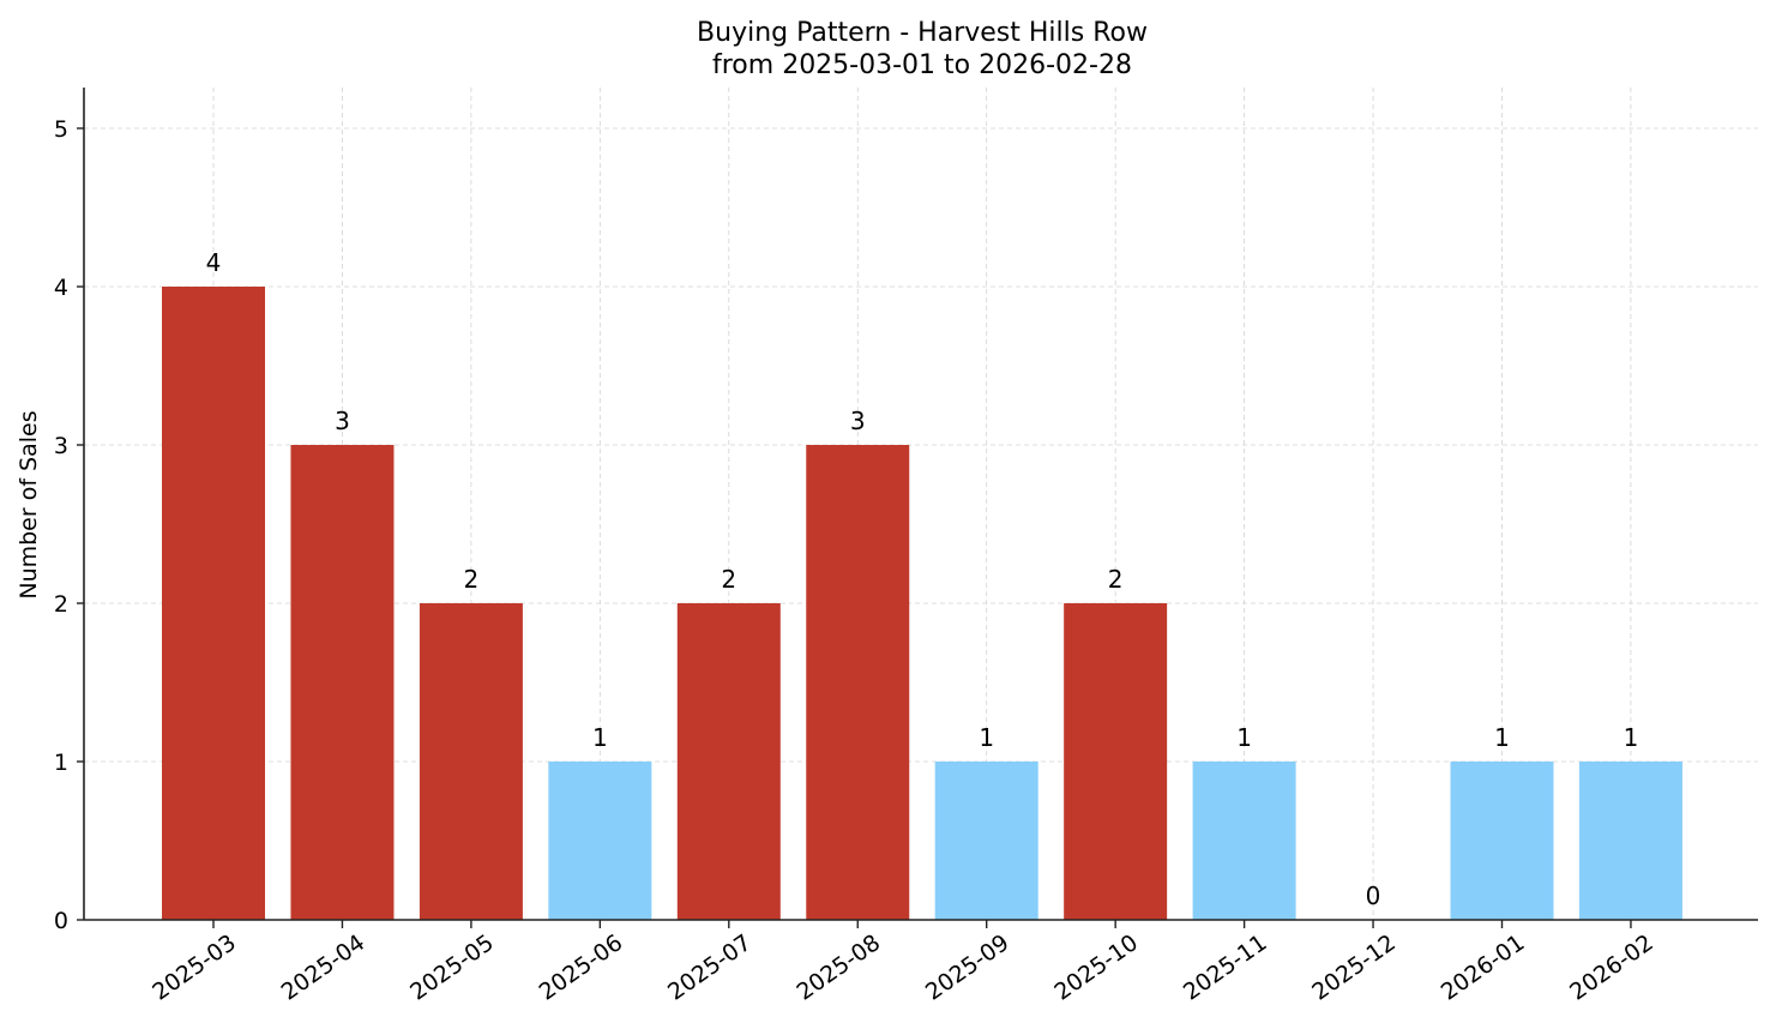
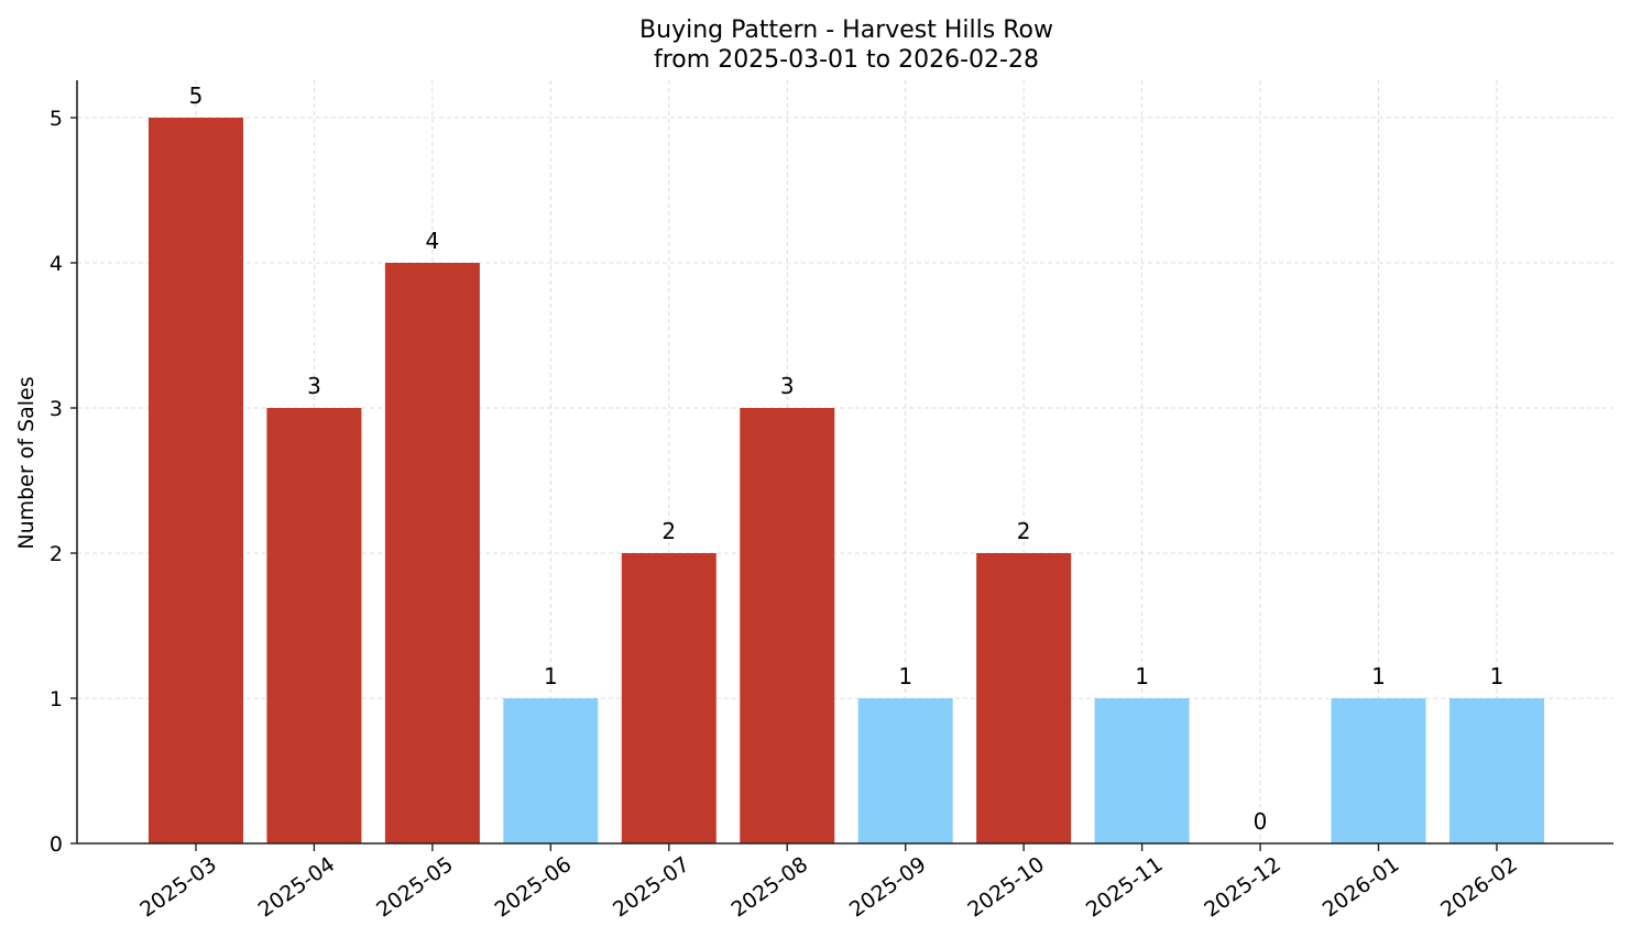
2025-03: 4 -> 5
2025-05: 2 -> 4
